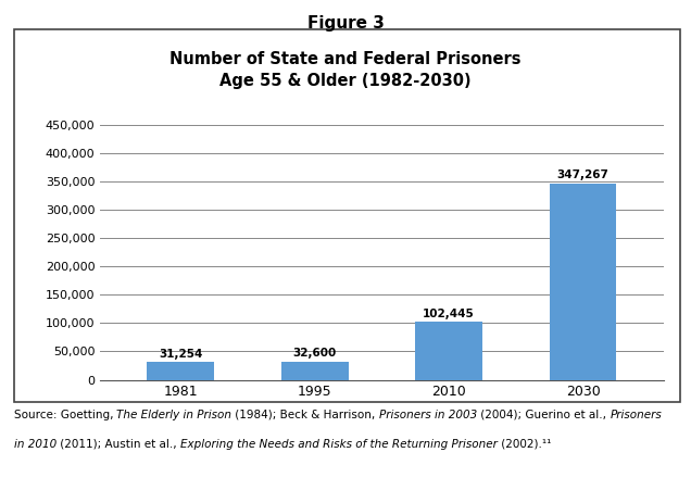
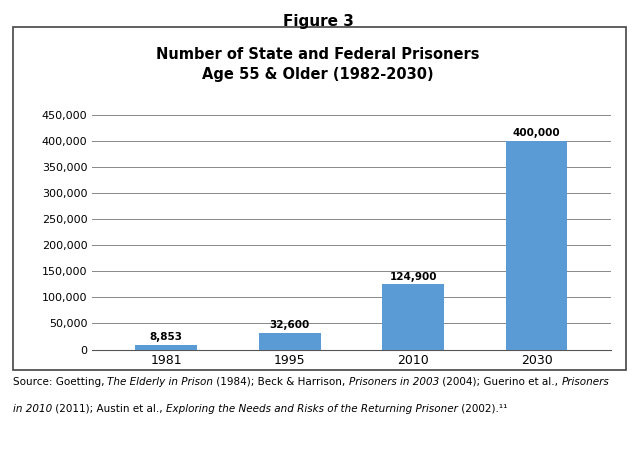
1981: 31,254 -> 8,853
2010: 102,445 -> 124,900
2030: 347,267 -> 400,000
